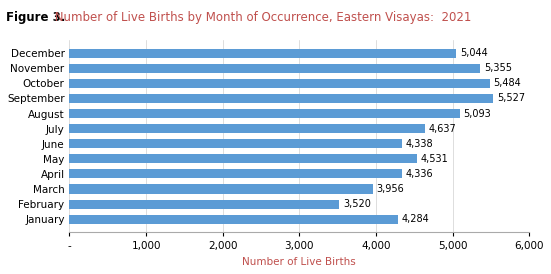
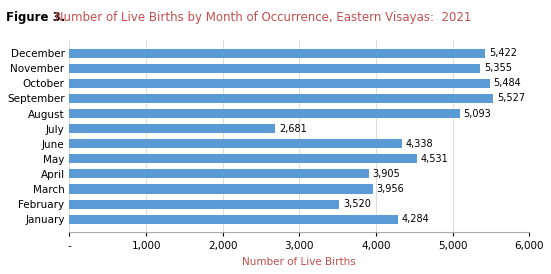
December: 5,044 -> 5,422
July: 4,637 -> 2,681
April: 4,336 -> 3,905
